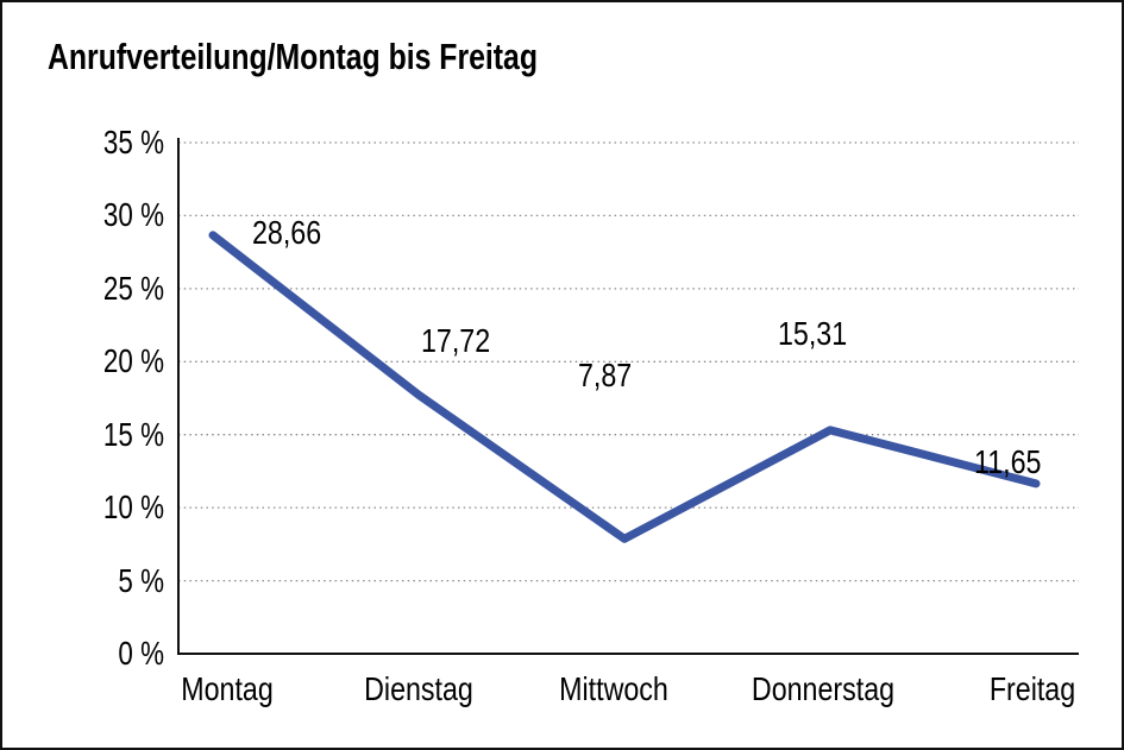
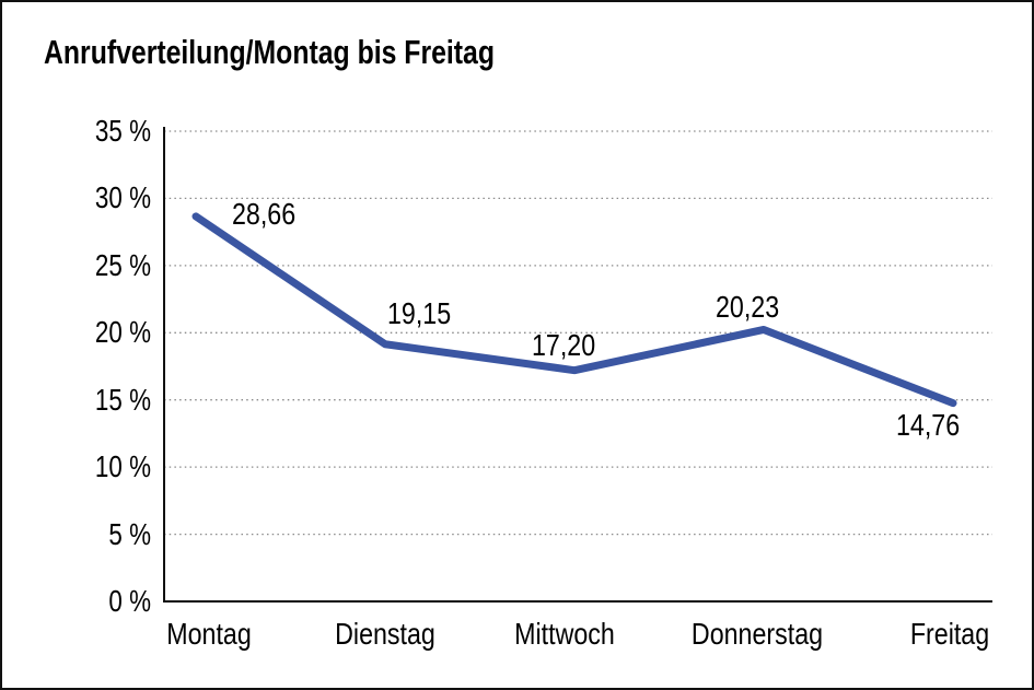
Dienstag: 17,72 -> 19,15
Mittwoch: 7,87 -> 17,20
Donnerstag: 15,31 -> 20,23
Freitag: 11,65 -> 14,76
